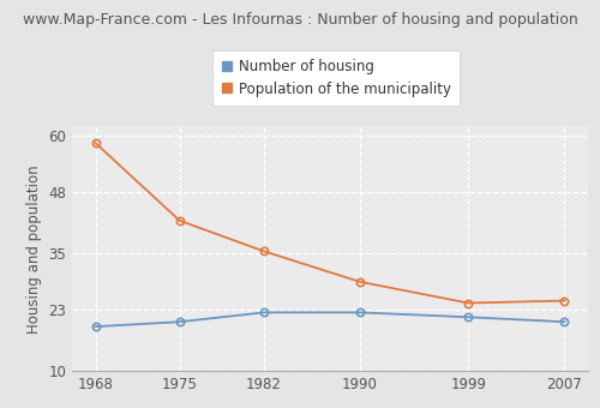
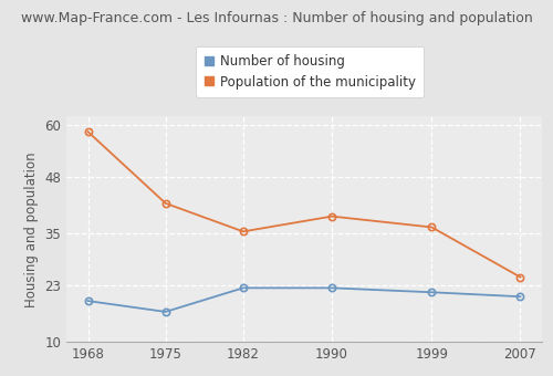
Number of housing/1975: 20.5 -> 17.0
Population of the municipality/1990: 29.0 -> 39.0
Population of the municipality/1999: 24.5 -> 36.5
